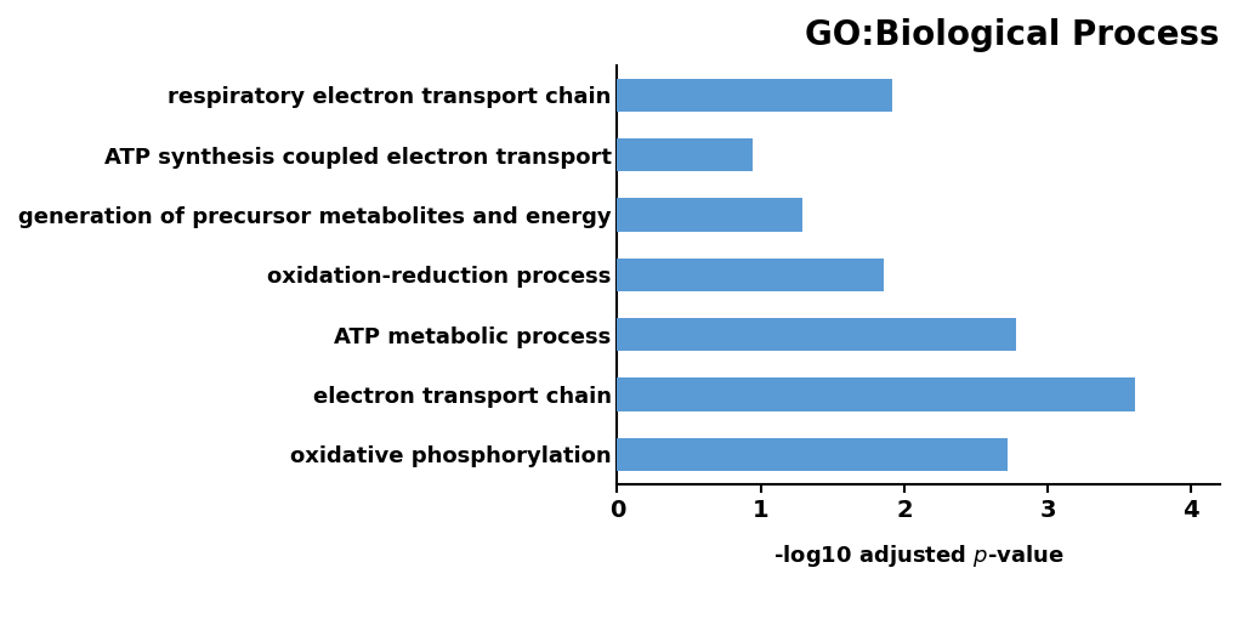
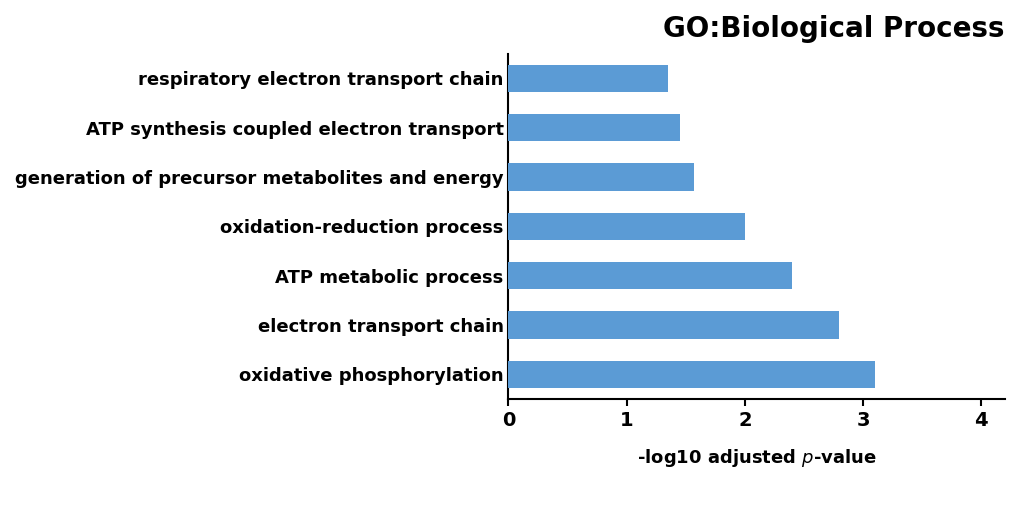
respiratory electron transport chain: 1.92 -> 1.35
ATP synthesis coupled electron transport: 0.94 -> 1.45
generation of precursor metabolites and energy: 1.29 -> 1.57
oxidation-reduction process: 1.86 -> 2.00
ATP metabolic process: 2.78 -> 2.40
electron transport chain: 3.61 -> 2.80
oxidative phosphorylation: 2.72 -> 3.10
